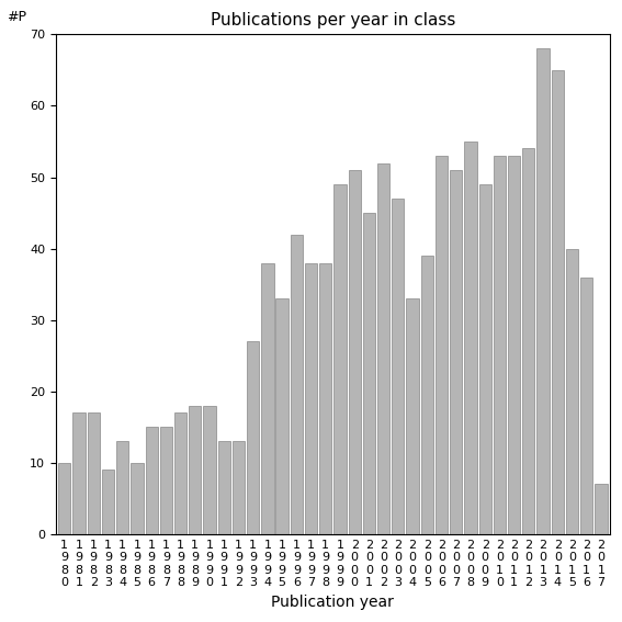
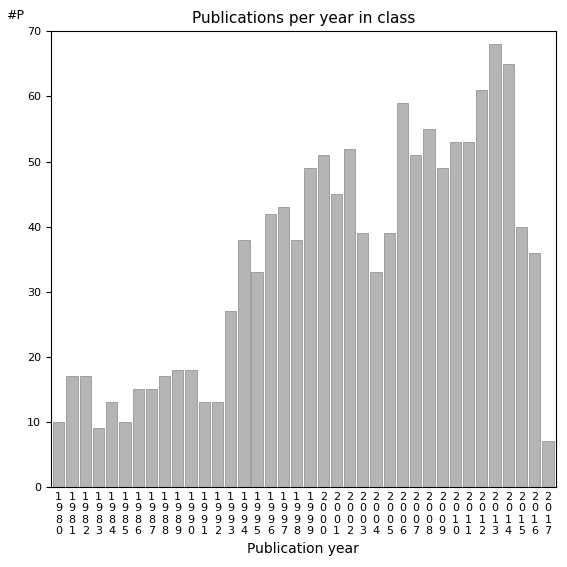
1 9 9 7: 38 -> 43
2 0 0 3: 47 -> 39
2 0 0 6: 53 -> 59
2 0 1 2: 54 -> 61
